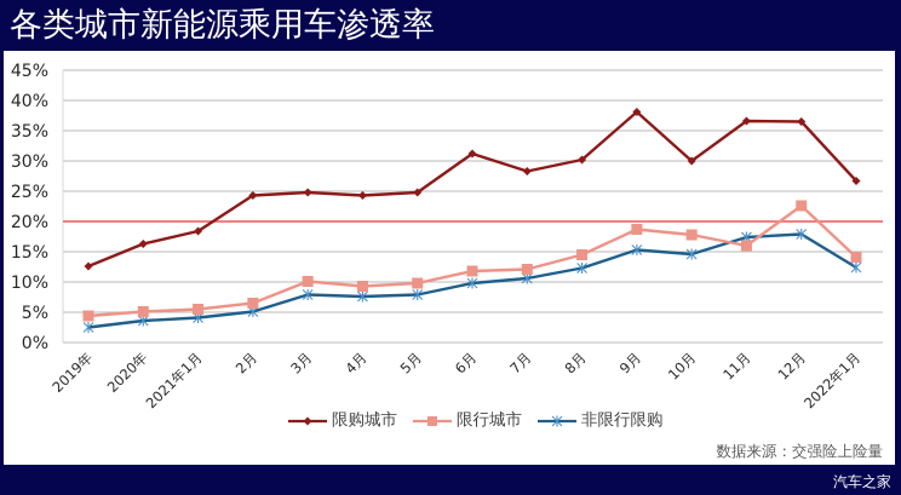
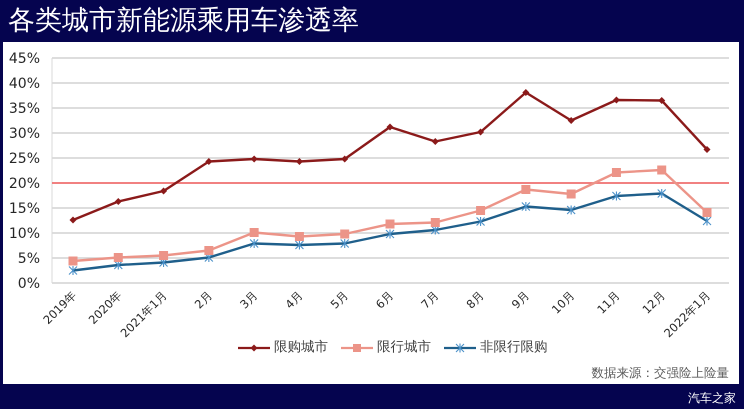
限购城市/10月: 30% -> 32%
限行城市/11月: 16% -> 22%
